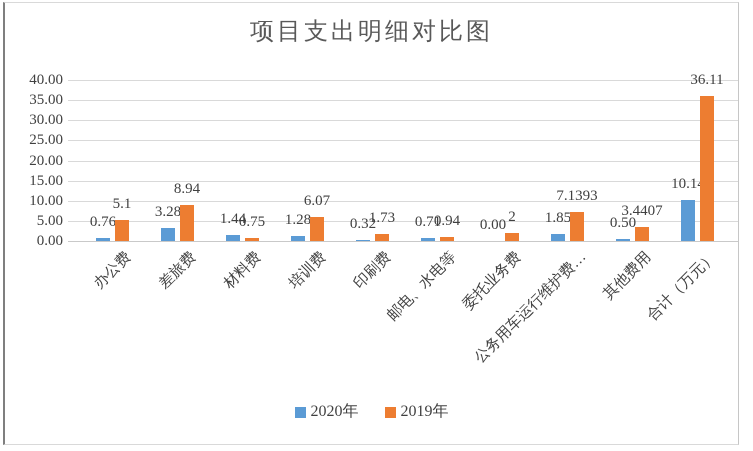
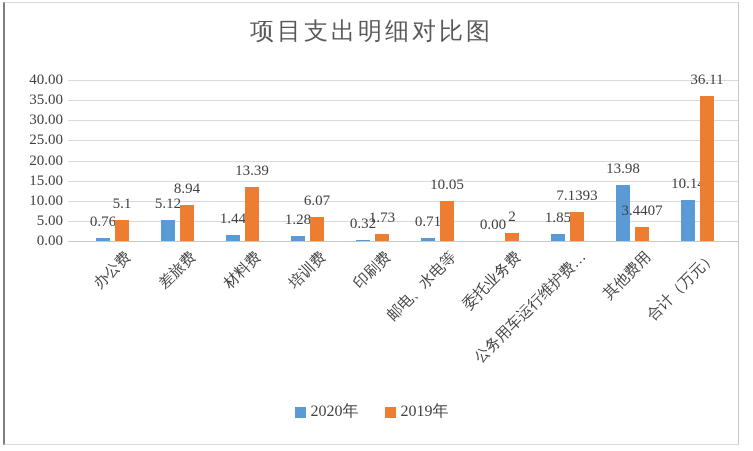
2020年/差旅费: 3.28 -> 5.12
2019年/材料费: 0.75 -> 13.39
2019年/邮电、水电等: 0.94 -> 10.05
2020年/其他费用: 0.50 -> 13.98
